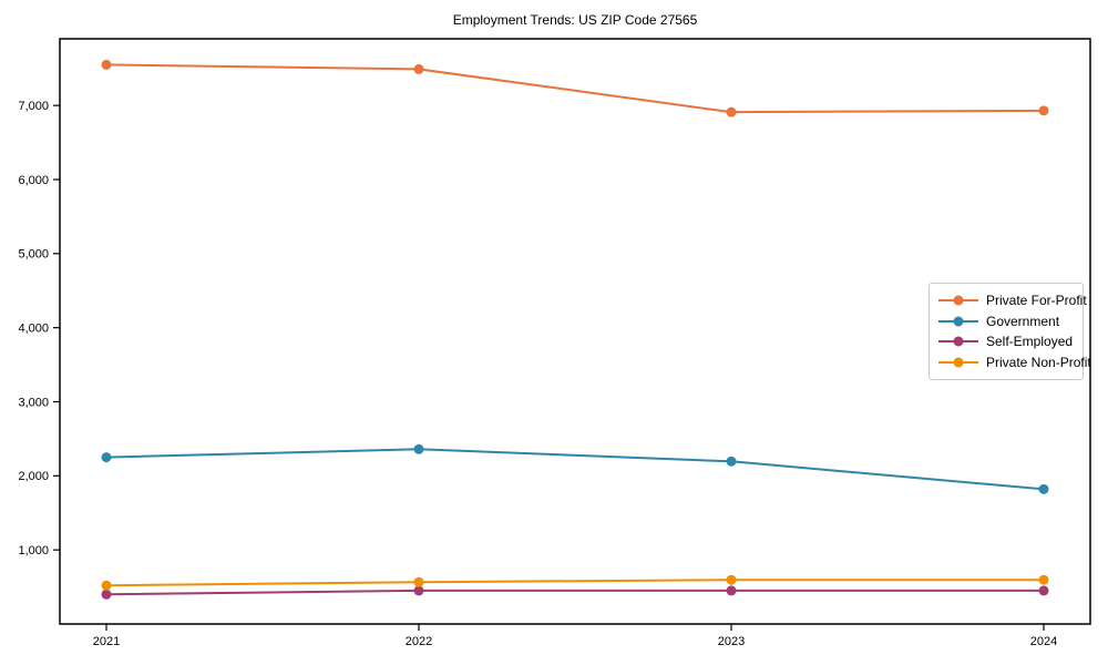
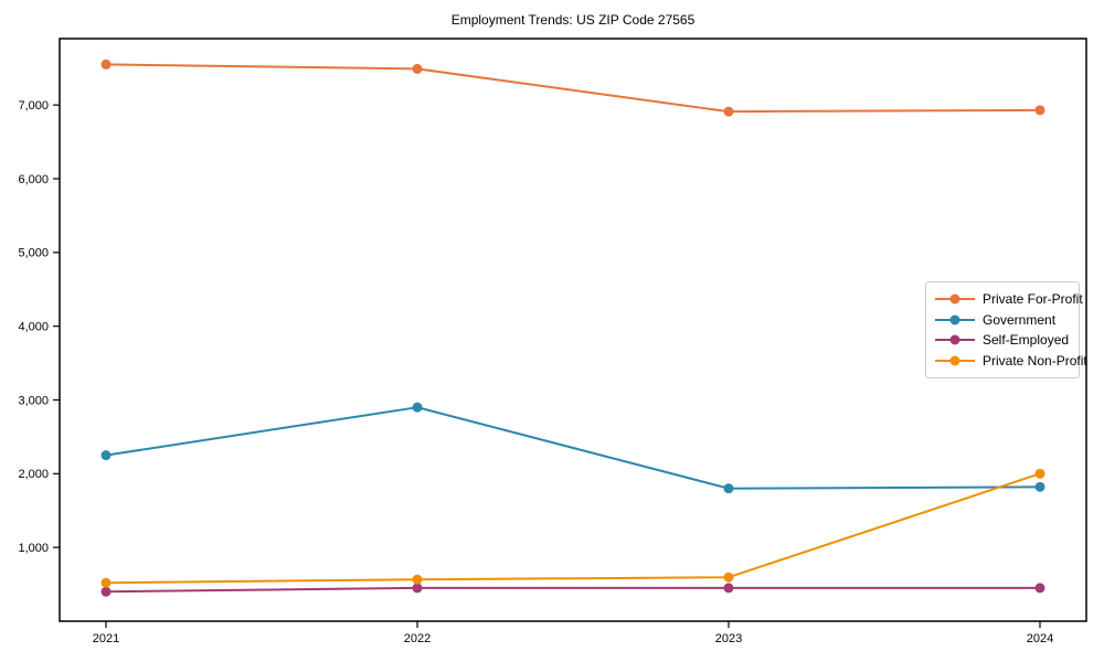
Government/2022: 2400 -> 2900
Government/2023: 2200 -> 1800
Private Non-Profit/2024: 600 -> 2000
